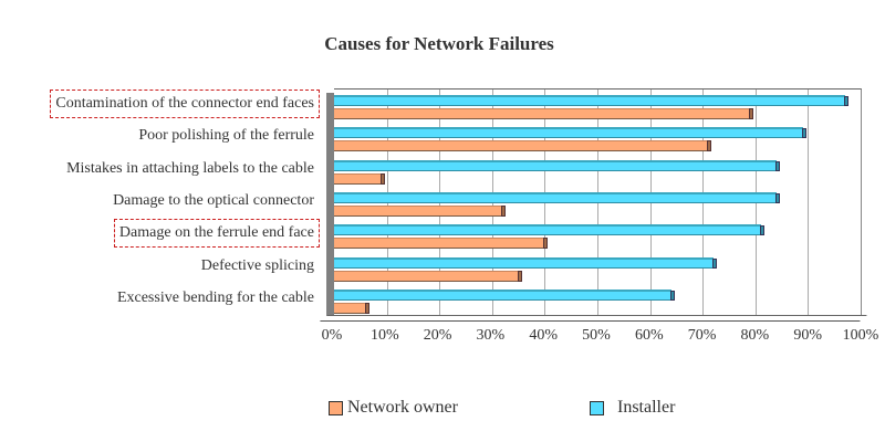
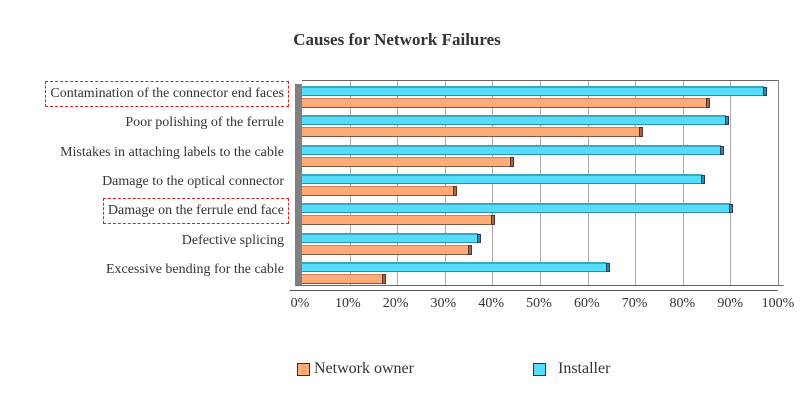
Network owner/Contamination of the connector end faces: 79% -> 85%
Installer/Mistakes in attaching labels to the cable: 84% -> 88%
Network owner/Mistakes in attaching labels to the cable: 9% -> 44%
Installer/Damage on the ferrule end face: 81% -> 90%
Installer/Defective splicing: 72% -> 37%
Network owner/Excessive bending for the cable: 6% -> 17%
